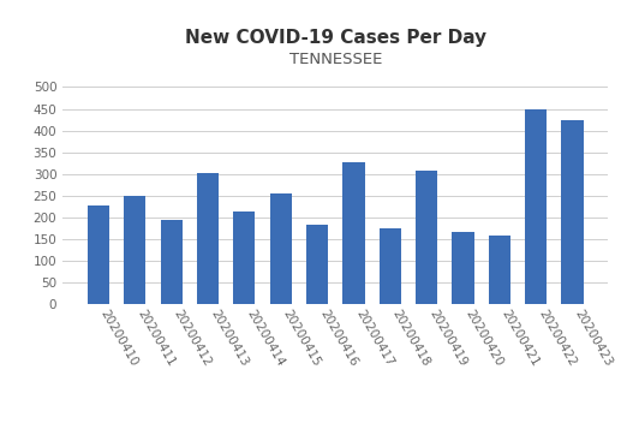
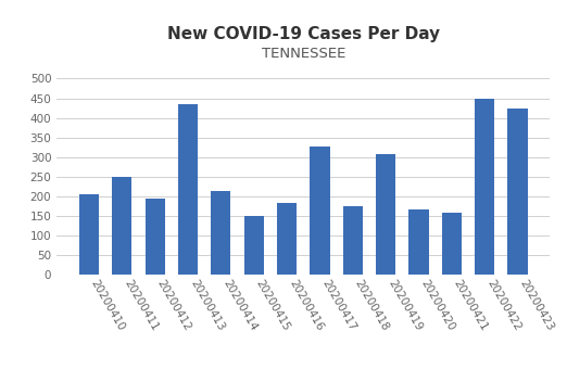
20200410: 228 -> 205
20200413: 302 -> 435
20200415: 256 -> 150
